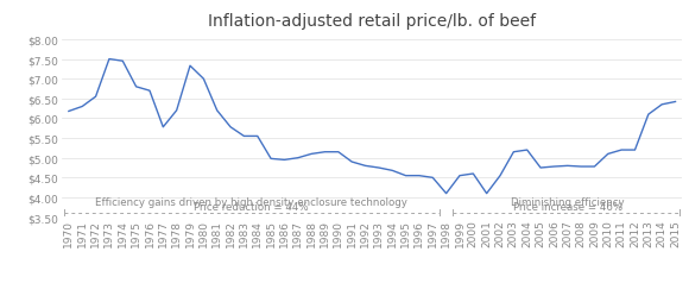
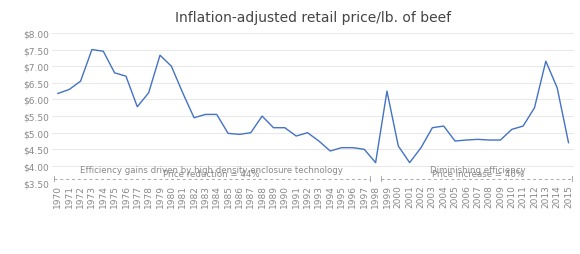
1982: $5.78 -> $5.45
1988: $5.10 -> $5.50
1992: $4.80 -> $5.00
1994: $4.68 -> $4.45
1999: $4.55 -> $6.25
2012: $5.20 -> $5.75
2013: $6.10 -> $7.15
2015: $6.42 -> $4.70
